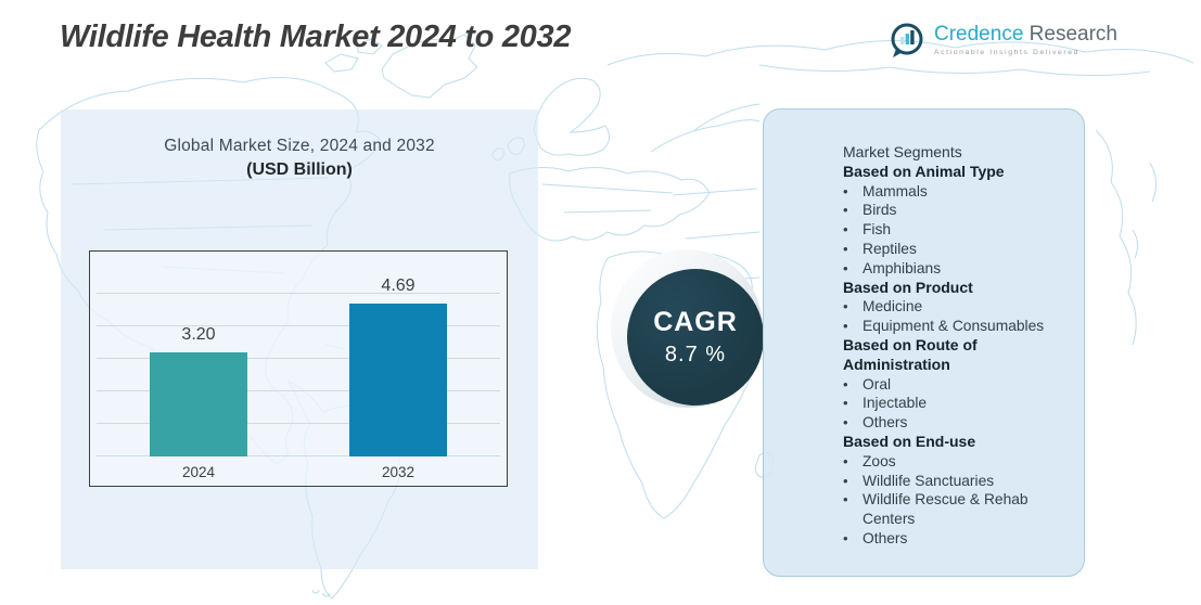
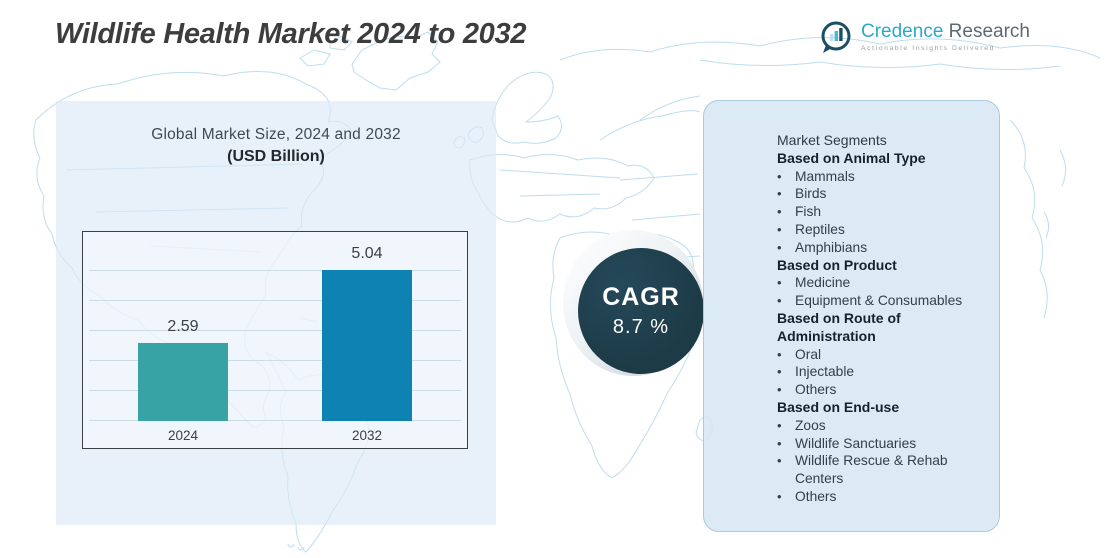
2024: 3.20 -> 2.59
2032: 4.69 -> 5.04
